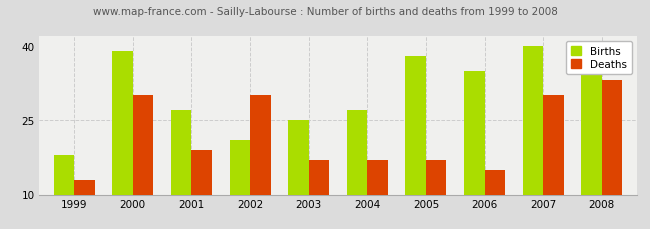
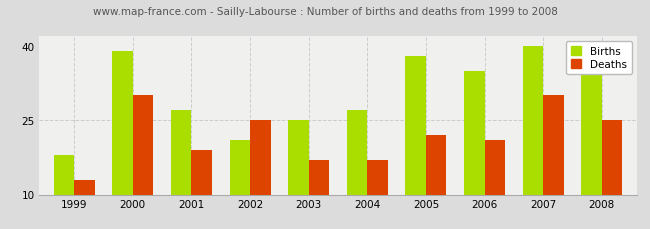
Deaths/2002: 30 -> 25
Deaths/2005: 17 -> 22
Deaths/2006: 15 -> 21
Deaths/2008: 33 -> 25
